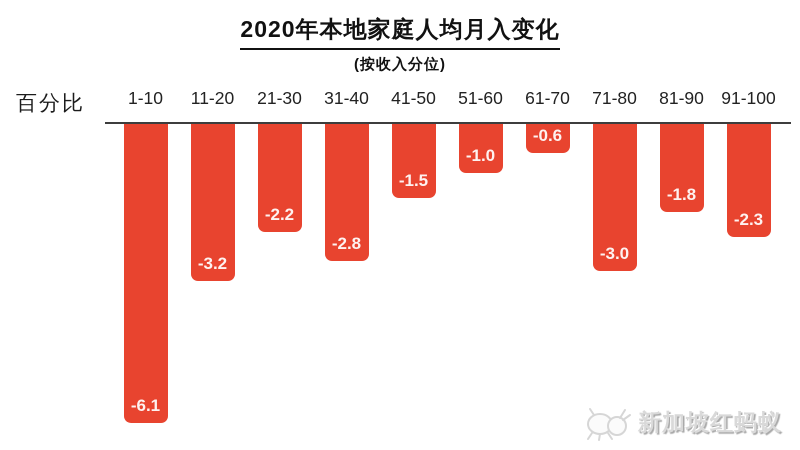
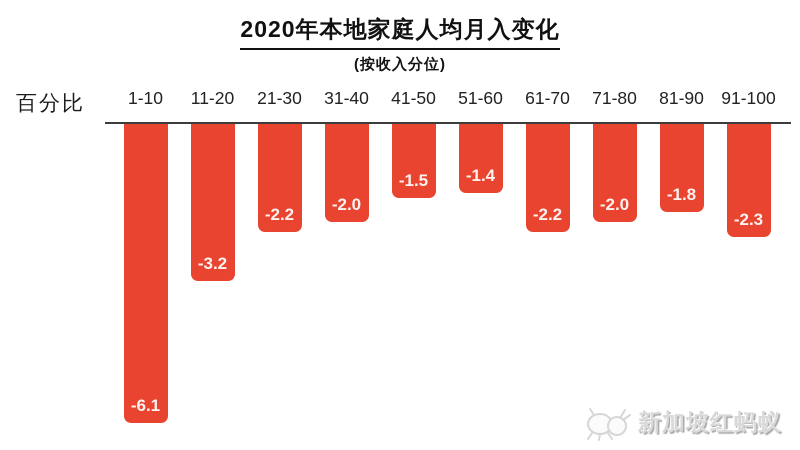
31-40: -2.8 -> -2.0
51-60: -1.0 -> -1.4
61-70: -0.6 -> -2.2
71-80: -3.0 -> -2.0
